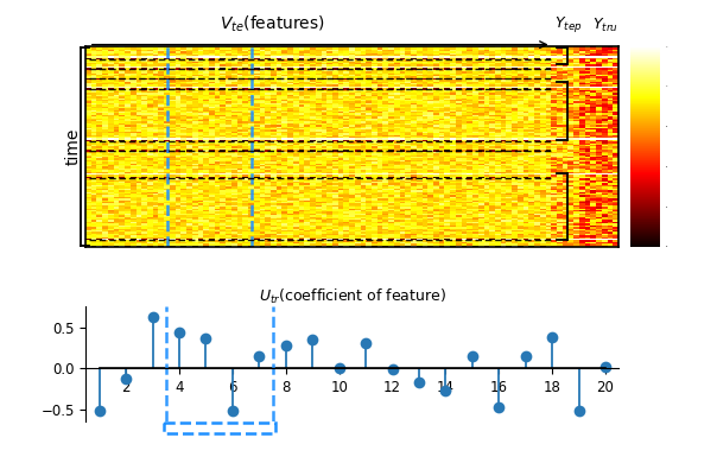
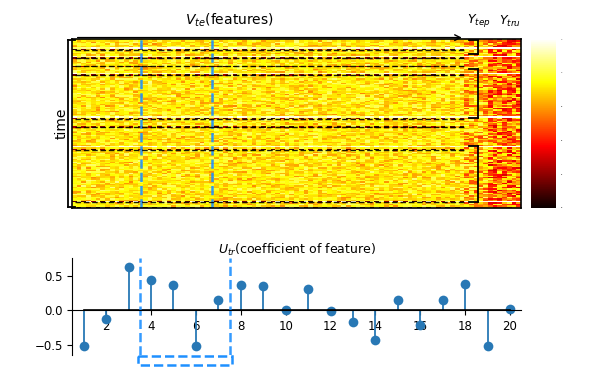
8: 0.28 -> 0.36
14: -0.27 -> -0.44
16: -0.48 -> -0.22
